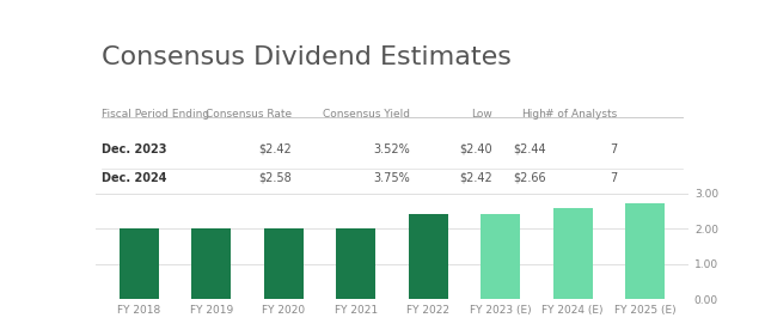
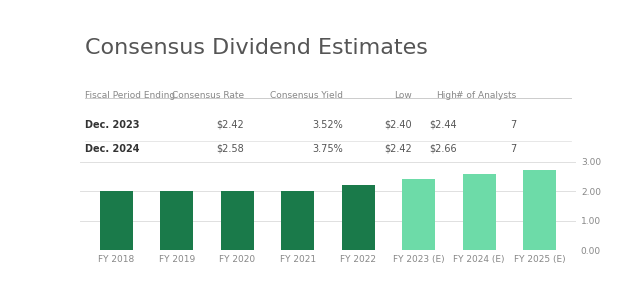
FY 2022: 2.40 -> 2.20
